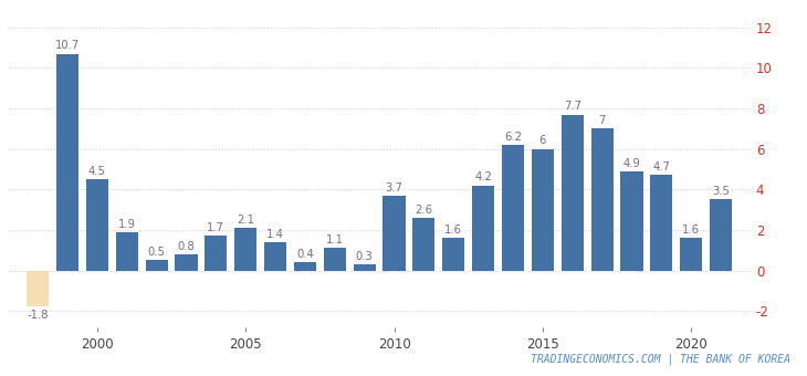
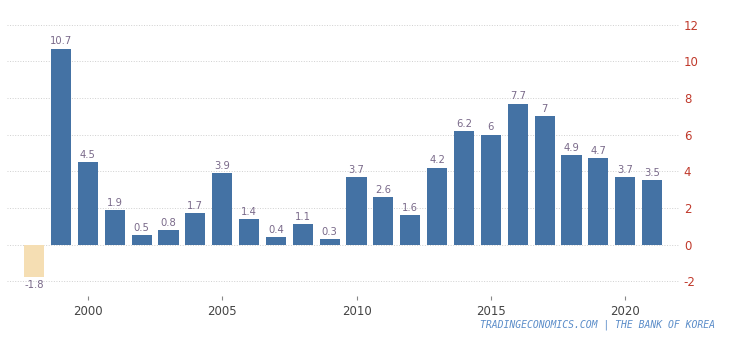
2005: 2.1 -> 3.9
2020: 1.6 -> 3.7
